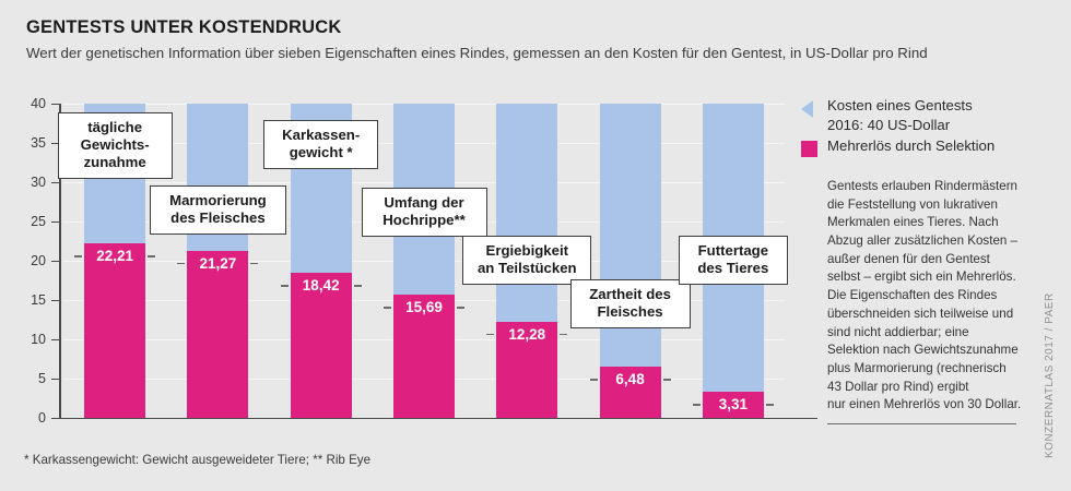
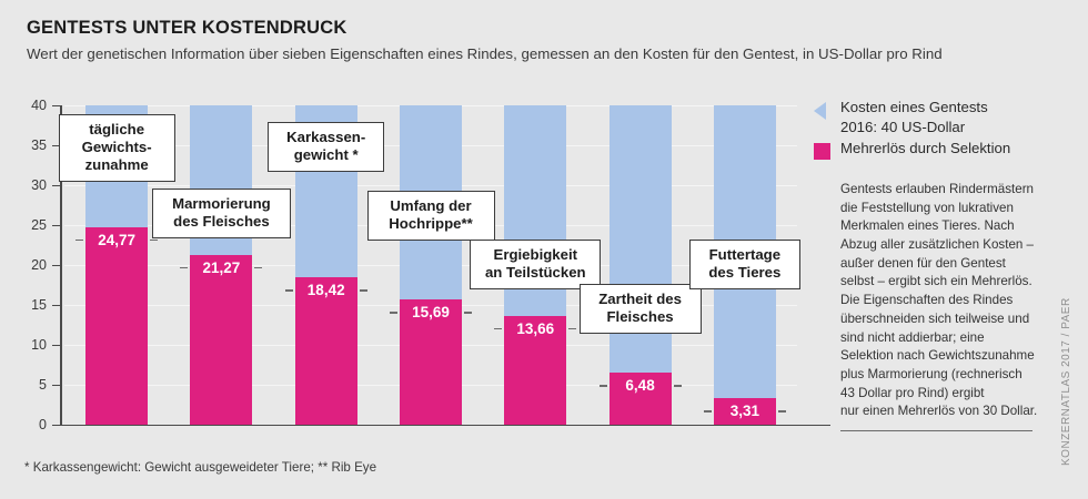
Mehrerlös durch Selektion/tägliche Gewichts- zunahme: 22,21 -> 24,77
Mehrerlös durch Selektion/Ergiebigkeit an Teilstücken: 12,28 -> 13,66
